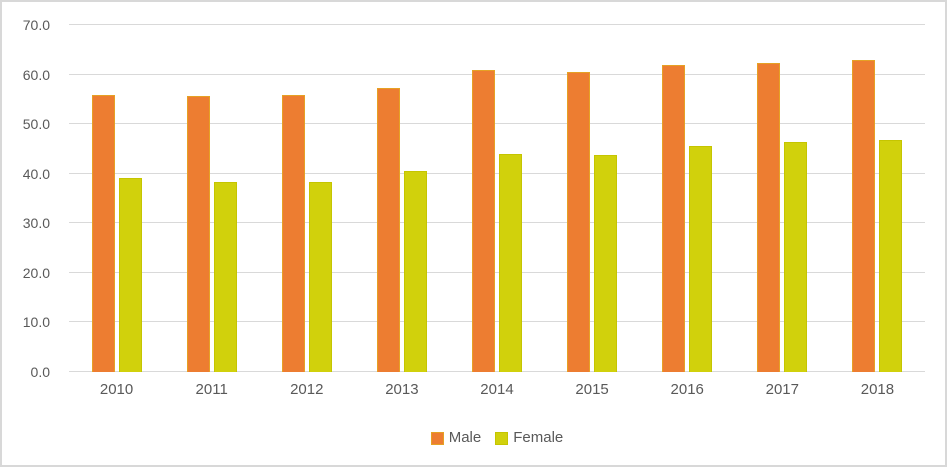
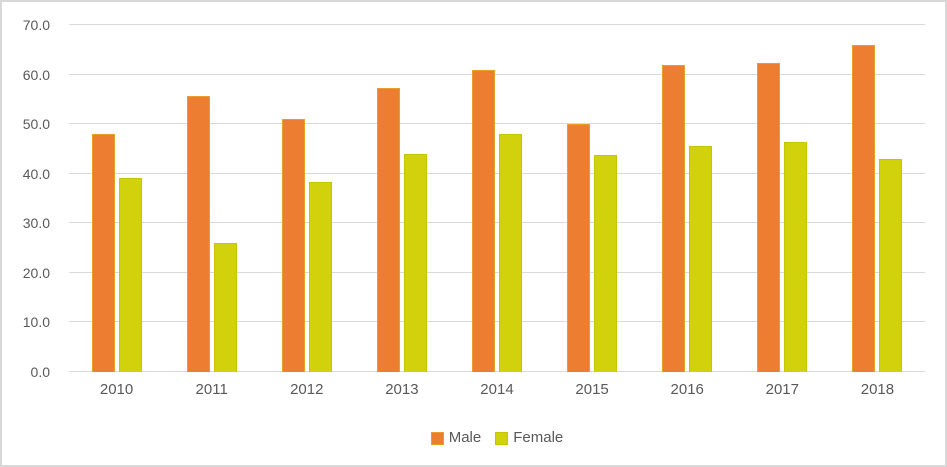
Male/2010: 56 -> 48
Female/2011: 38 -> 26
Male/2012: 56 -> 51
Female/2013: 41 -> 44
Female/2014: 44 -> 48
Male/2015: 60 -> 50
Male/2018: 63 -> 66
Female/2018: 47 -> 43
